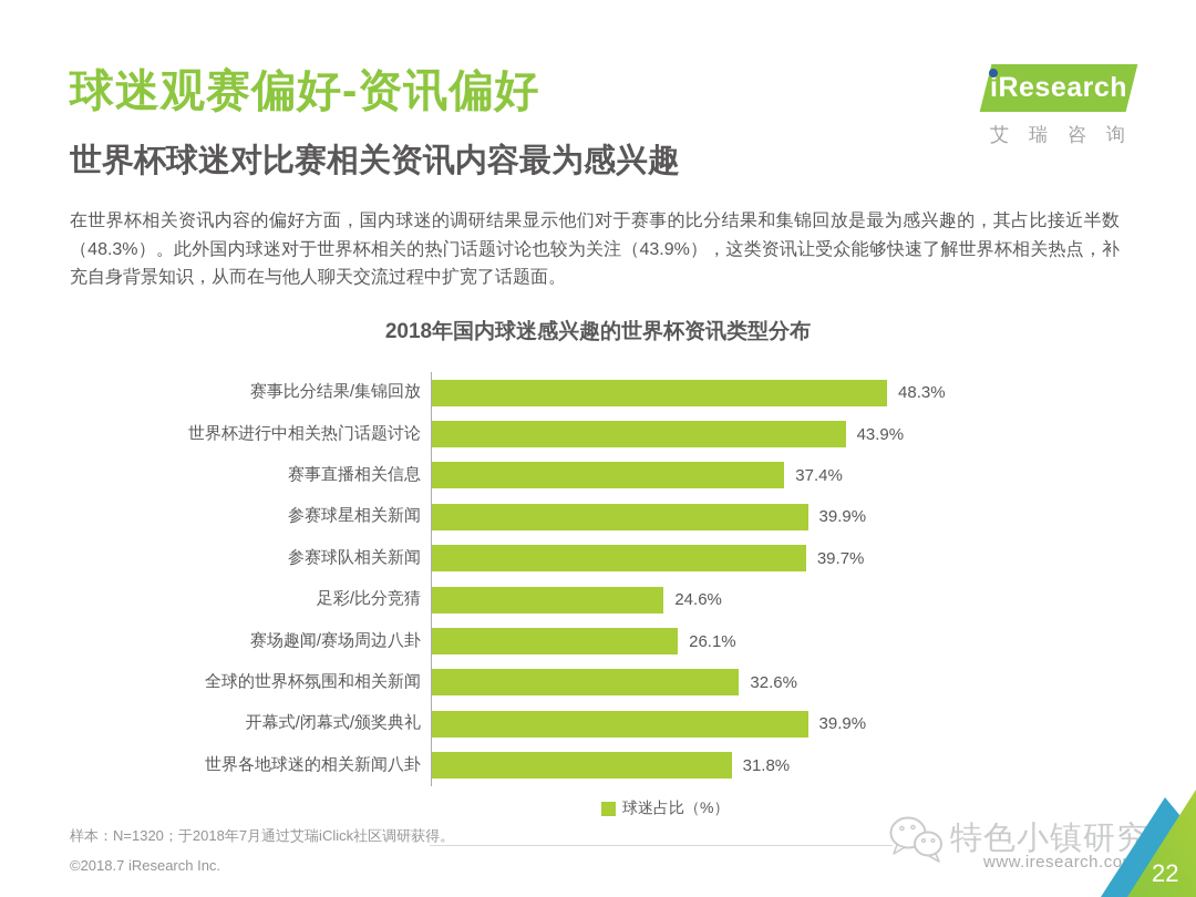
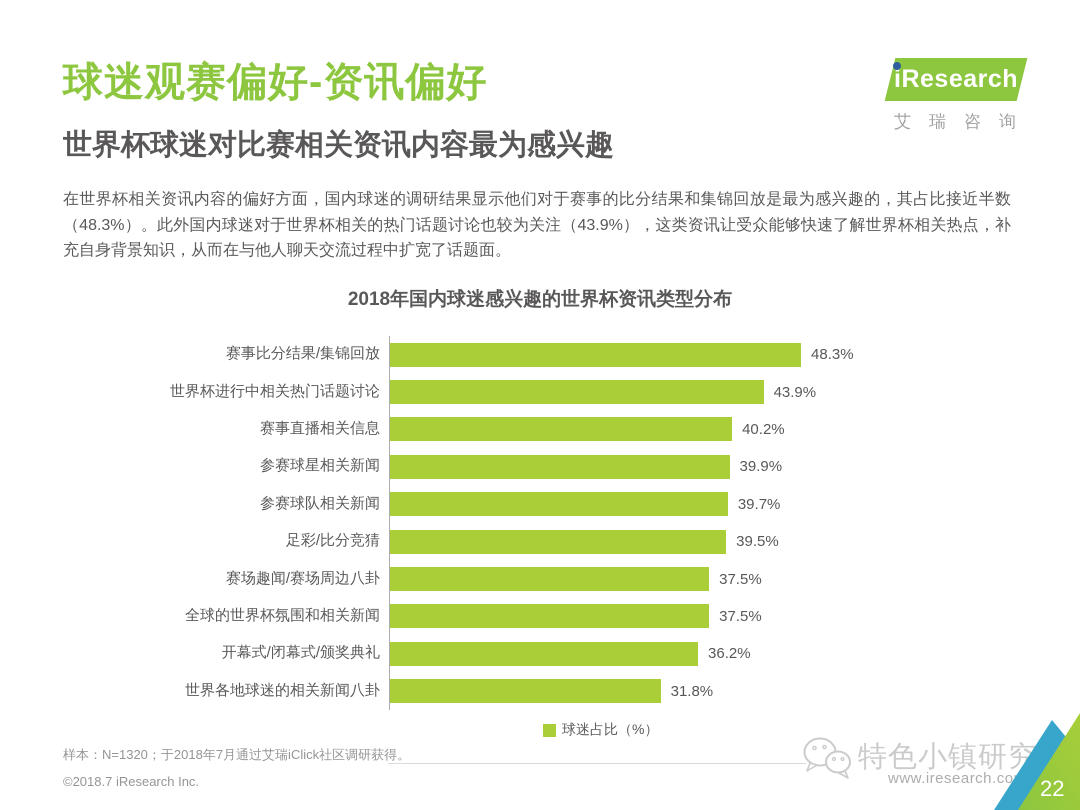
赛事直播相关信息: 37.4% -> 40.2%
足彩/比分竞猜: 24.6% -> 39.5%
赛场趣闻/赛场周边八卦: 26.1% -> 37.5%
全球的世界杯氛围和相关新闻: 32.6% -> 37.5%
开幕式/闭幕式/颁奖典礼: 39.9% -> 36.2%
